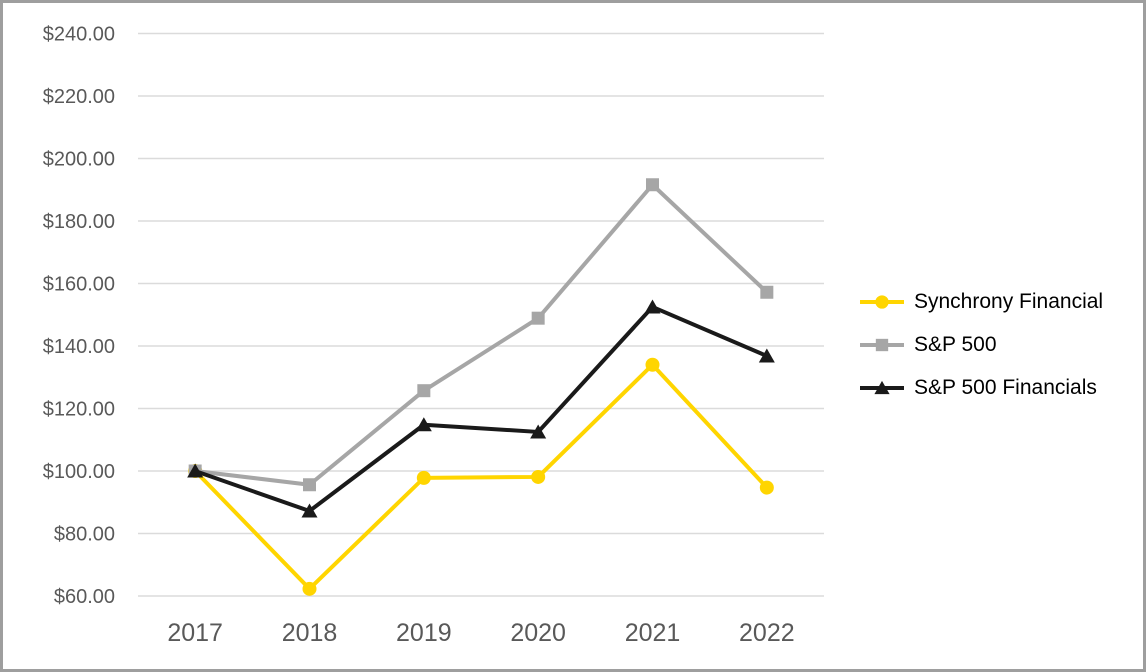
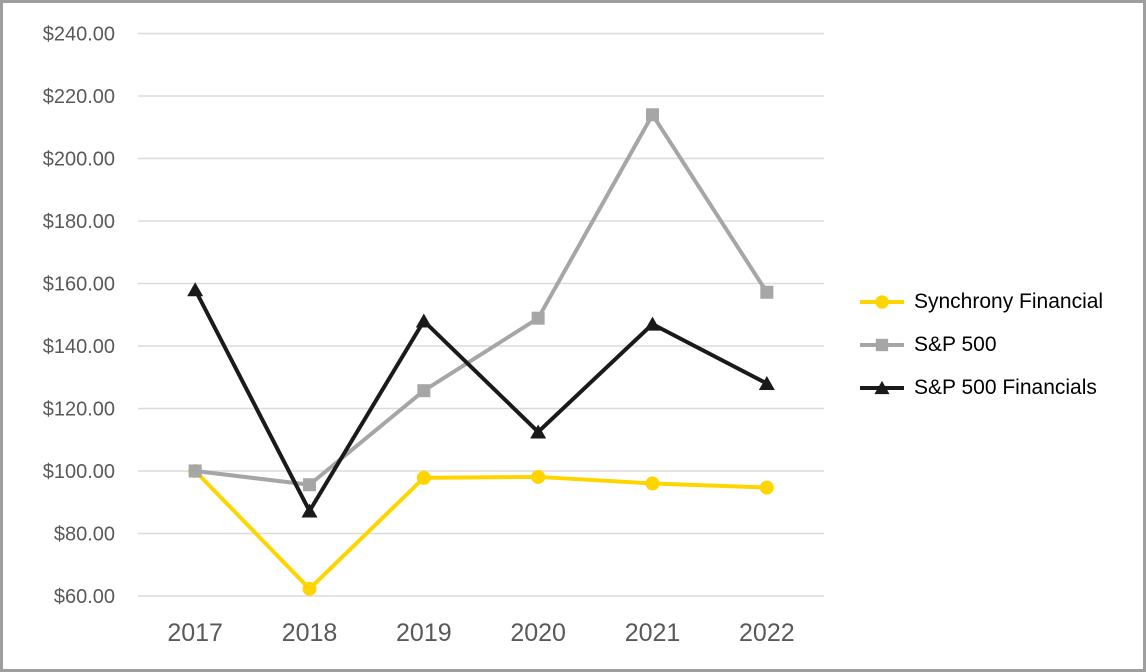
S&P 500 Financials/2017: $100 -> $158
S&P 500 Financials/2019: $115 -> $148
Synchrony Financial/2021: $134 -> $96
S&P 500/2021: $192 -> $214
S&P 500 Financials/2021: $152 -> $147
S&P 500 Financials/2022: $137 -> $128
